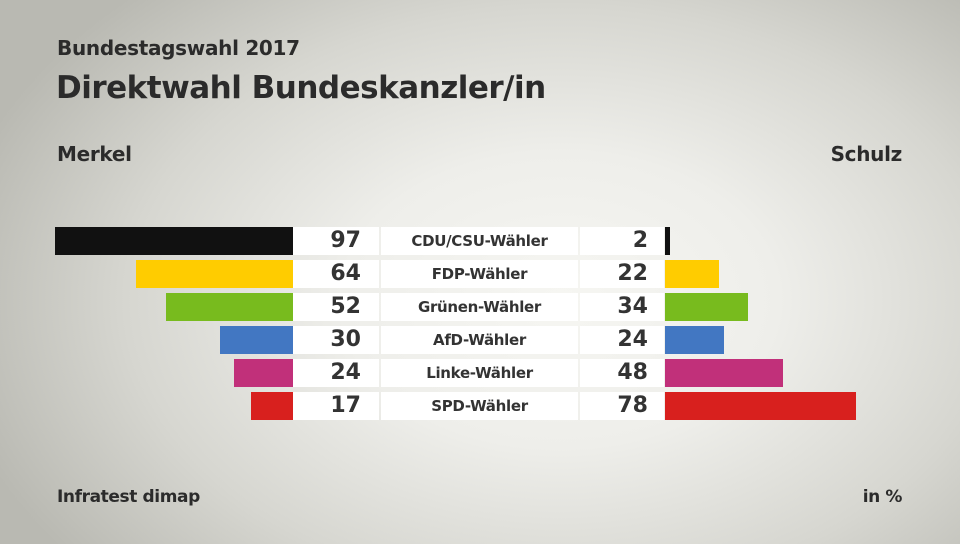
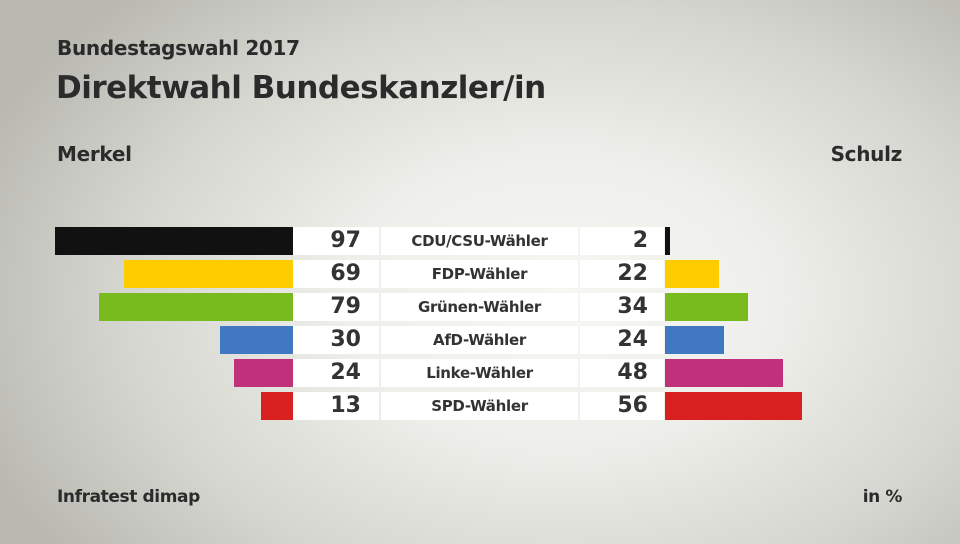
Merkel/FDP-Wähler: 64 -> 69
Merkel/Grünen-Wähler: 52 -> 79
Merkel/SPD-Wähler: 17 -> 13
Schulz/SPD-Wähler: 78 -> 56
